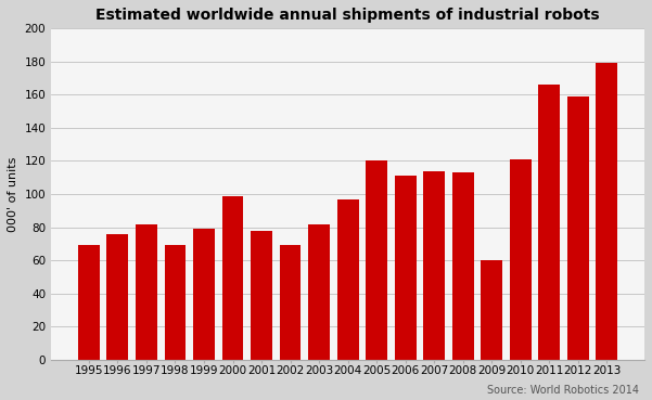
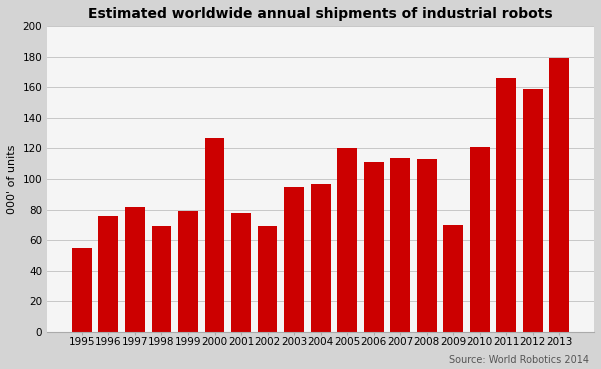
1995: 69 -> 55
2000: 99 -> 127
2003: 82 -> 95
2009: 60 -> 70
